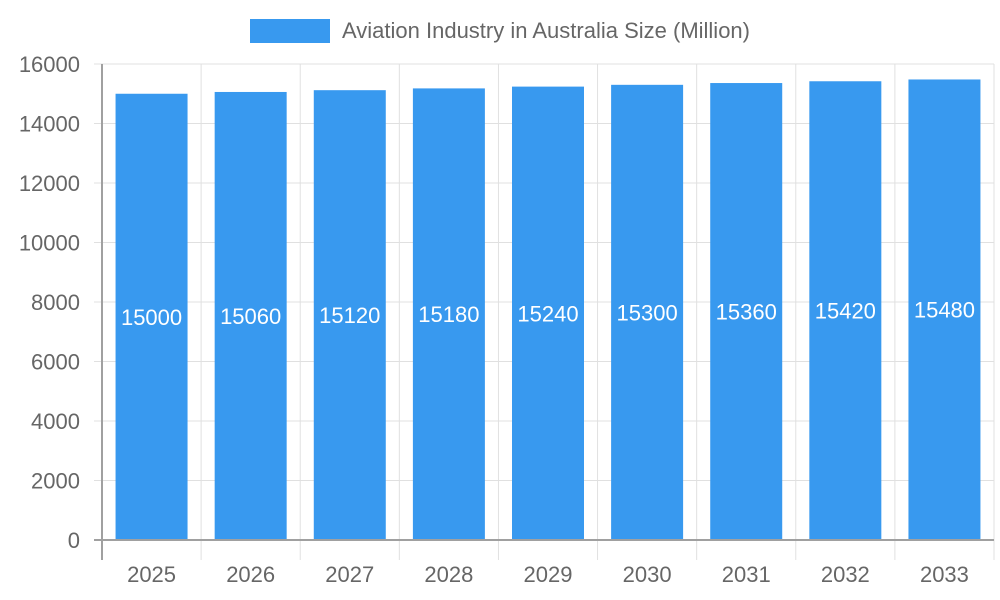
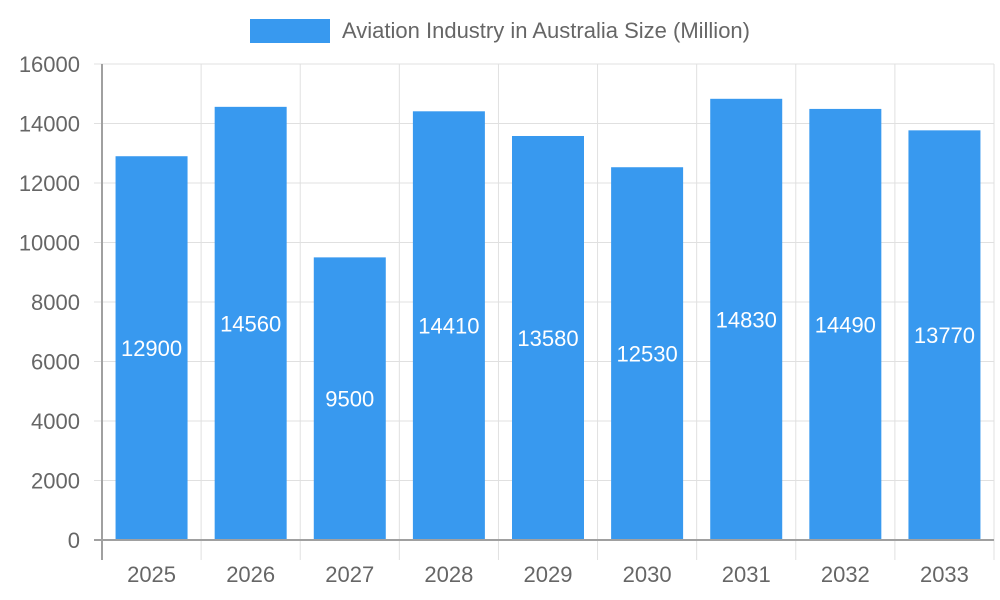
2025: 15000 -> 12900
2026: 15060 -> 14560
2027: 15120 -> 9500
2028: 15180 -> 14410
2029: 15240 -> 13580
2030: 15300 -> 12530
2031: 15360 -> 14830
2032: 15420 -> 14490
2033: 15480 -> 13770
